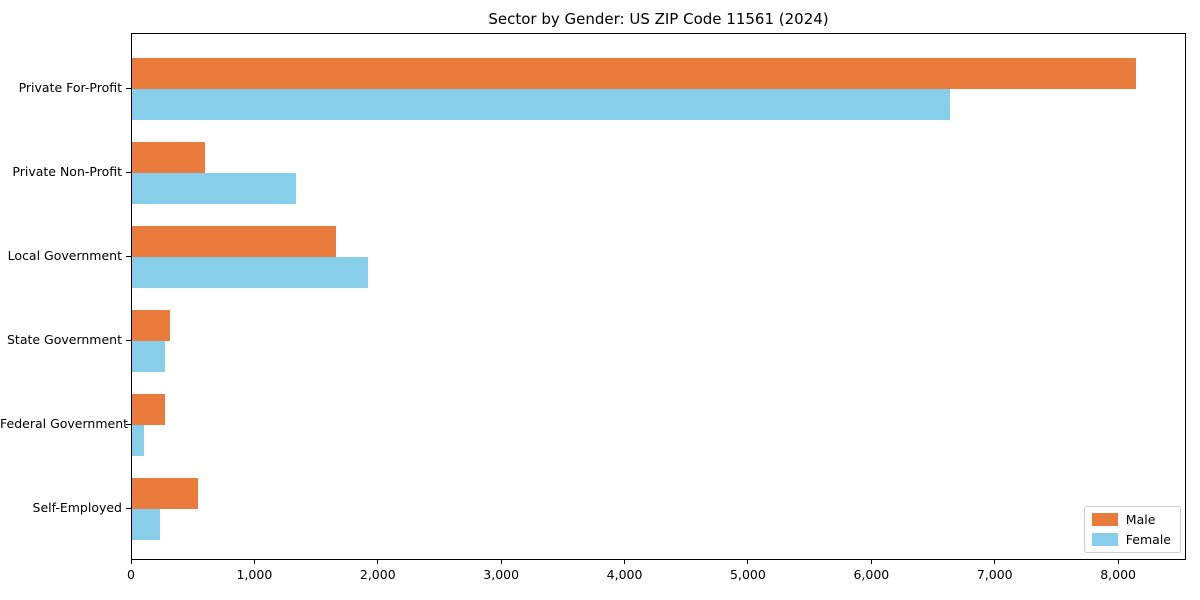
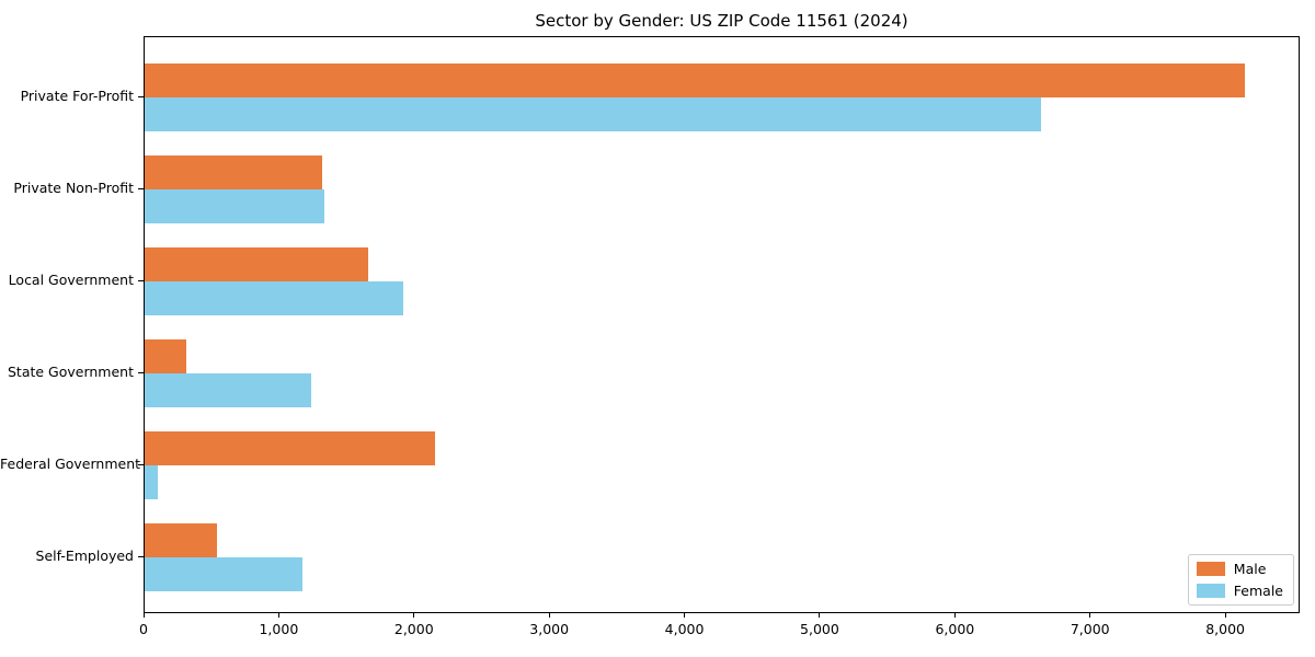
Male/Private Non-Profit: 600 -> 1310
Female/State Government: 270 -> 1230
Male/Federal Government: 270 -> 2150
Female/Self-Employed: 230 -> 1170
